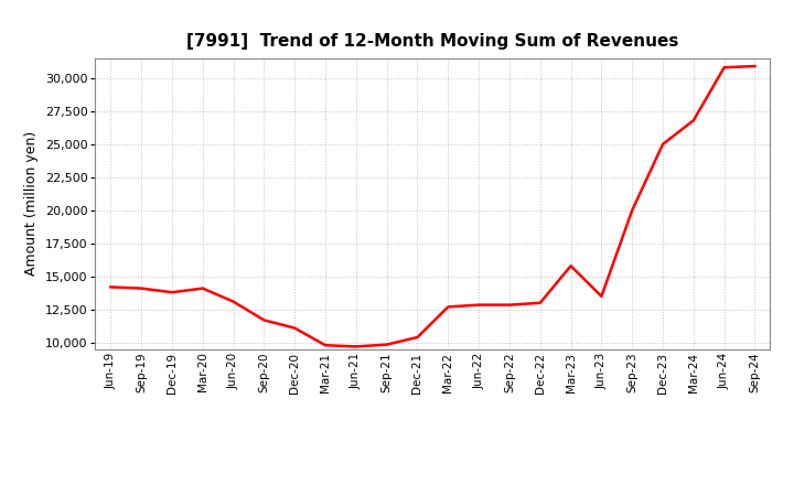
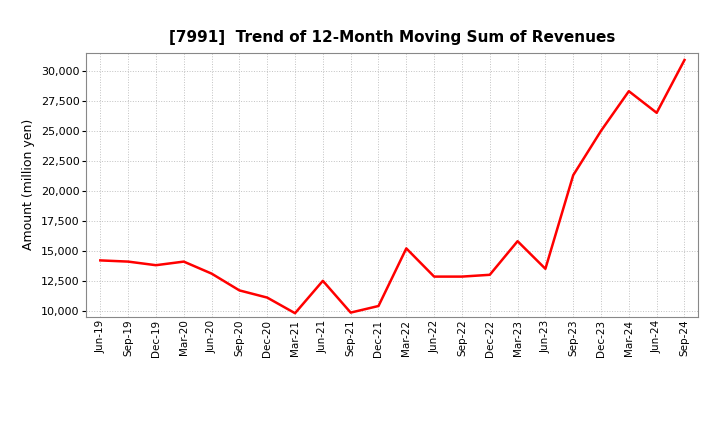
Jun-21: 9,700 -> 12,500
Mar-22: 12,700 -> 15,200
Sep-23: 20,000 -> 21,300
Mar-24: 26,800 -> 28,300
Jun-24: 30,800 -> 26,500
